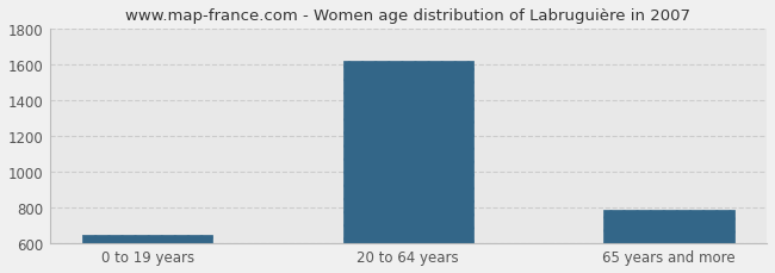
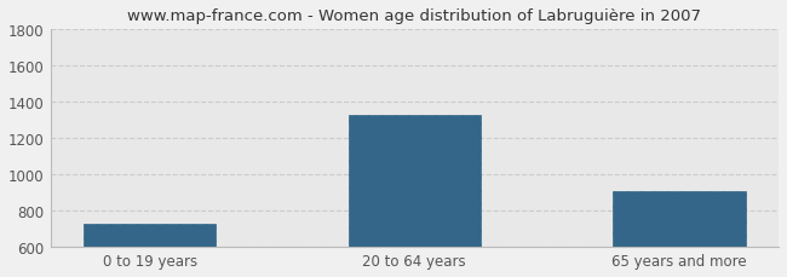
0 to 19 years: 650 -> 730
20 to 64 years: 1620 -> 1330
65 years and more: 780 -> 910
